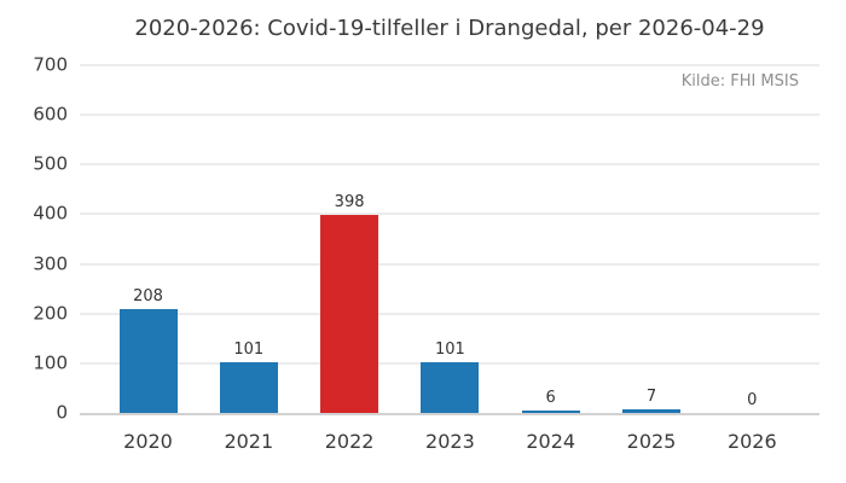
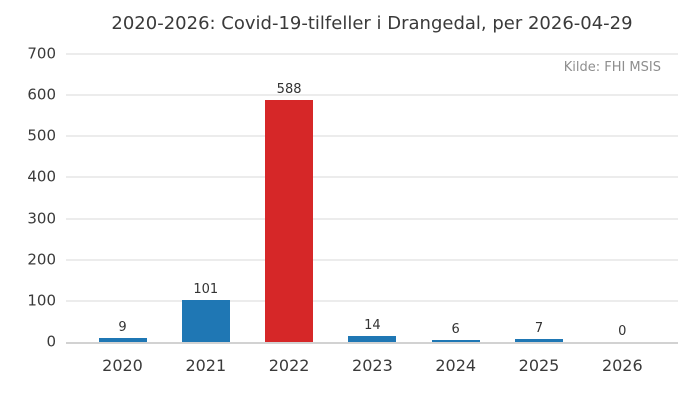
2020: 208 -> 9
2022: 398 -> 588
2023: 101 -> 14
